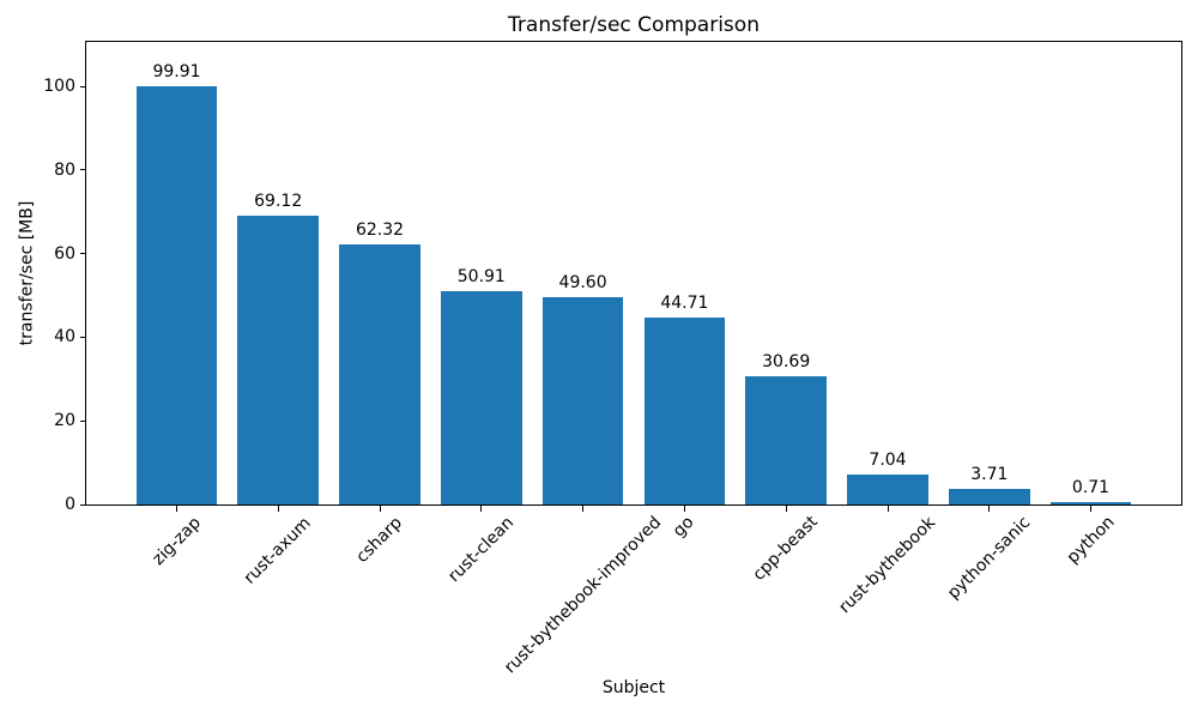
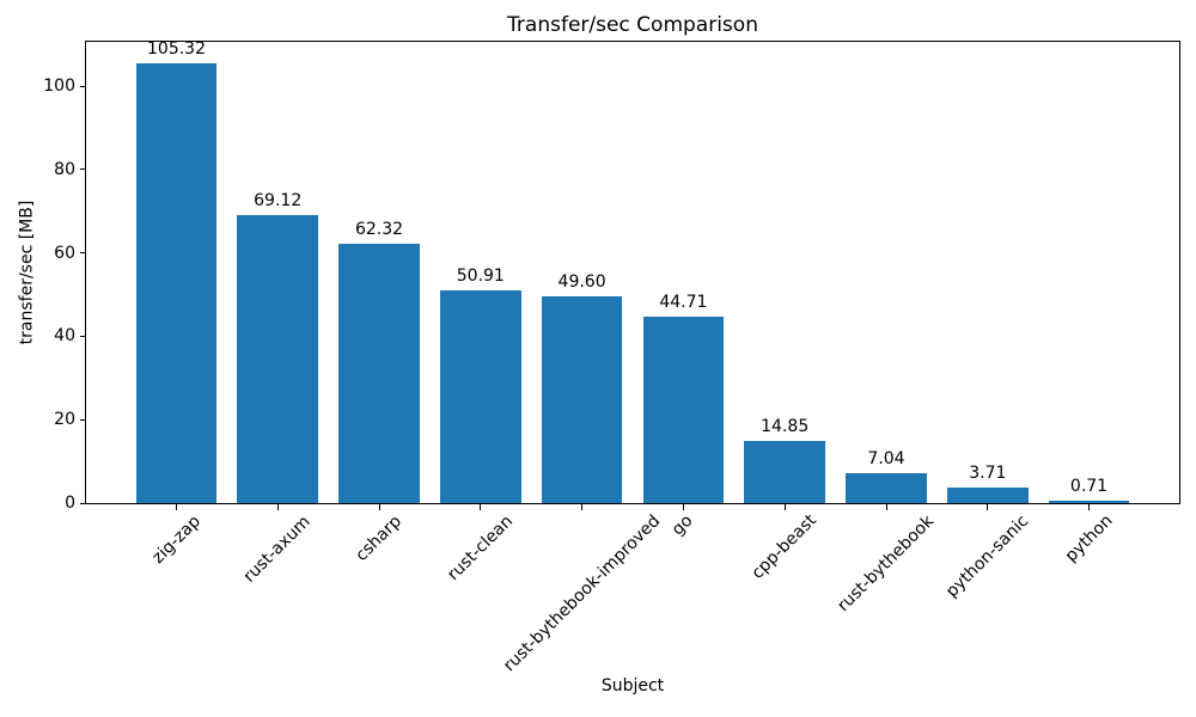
zig-zap: 99.91 -> 105.32
cpp-beast: 30.69 -> 14.85
